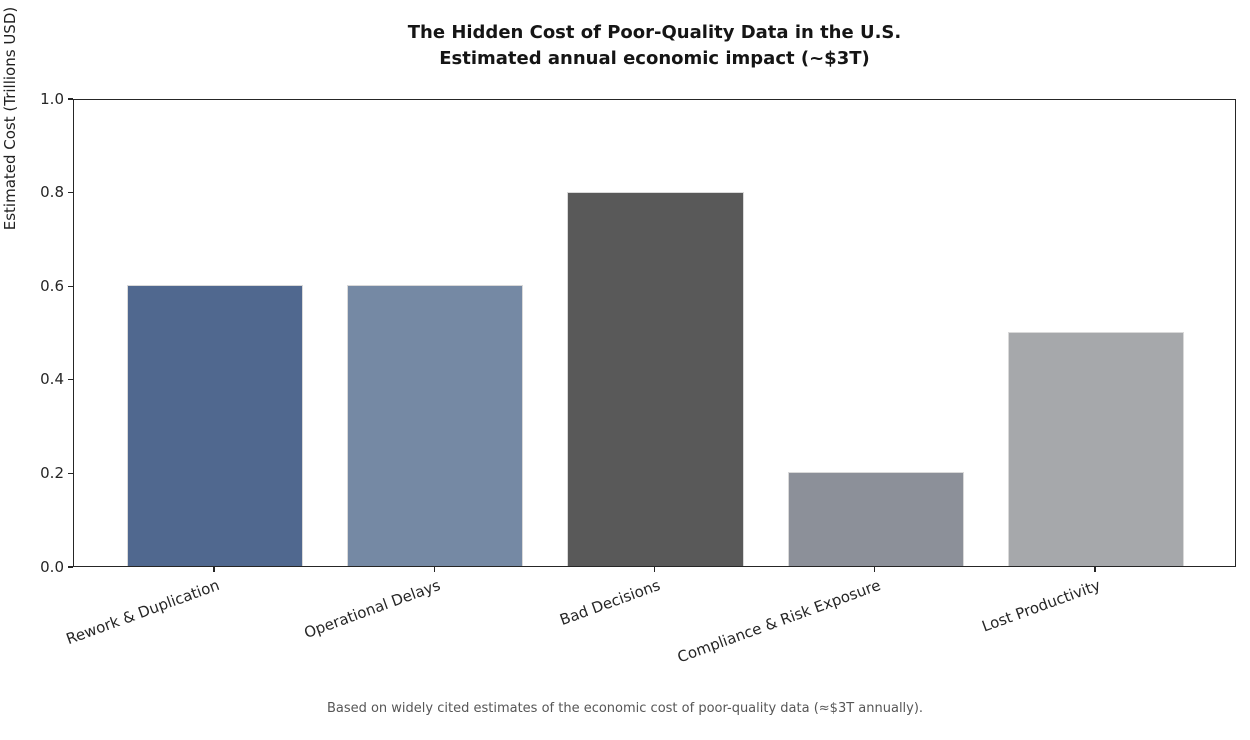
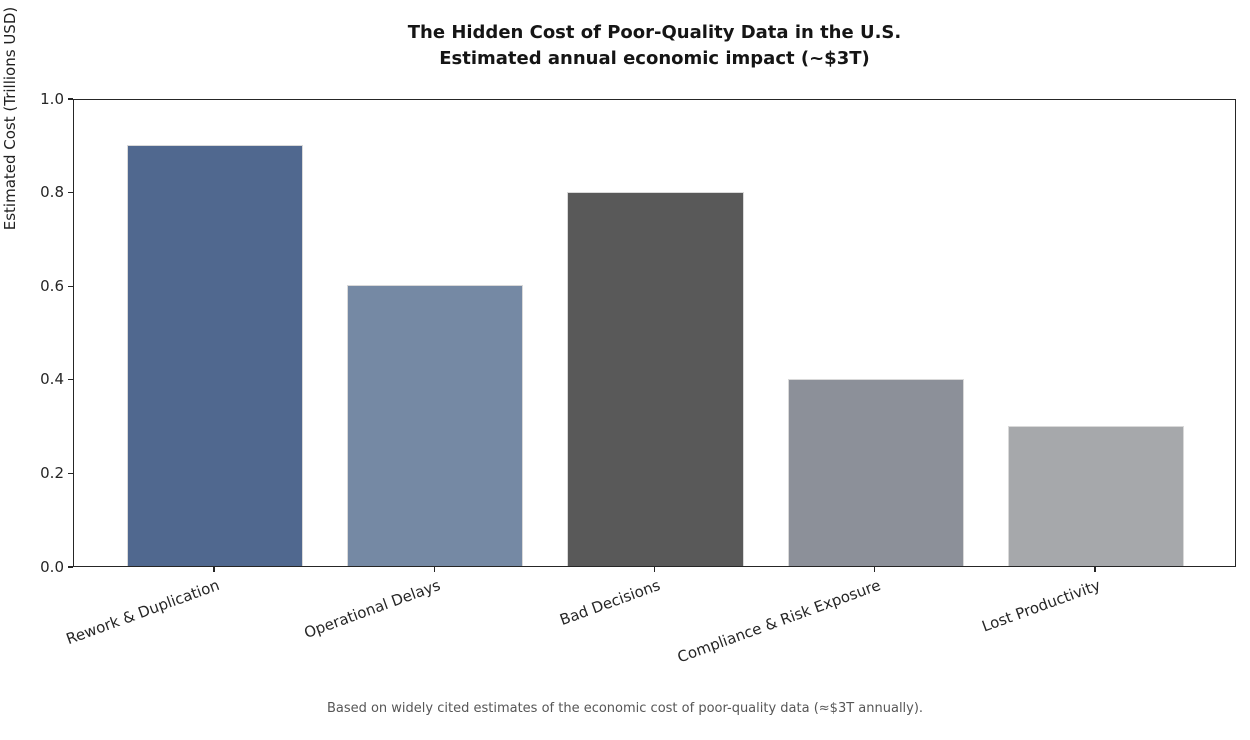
Rework & Duplication: 0.6 -> 0.9
Compliance & Risk Exposure: 0.2 -> 0.4
Lost Productivity: 0.5 -> 0.3
